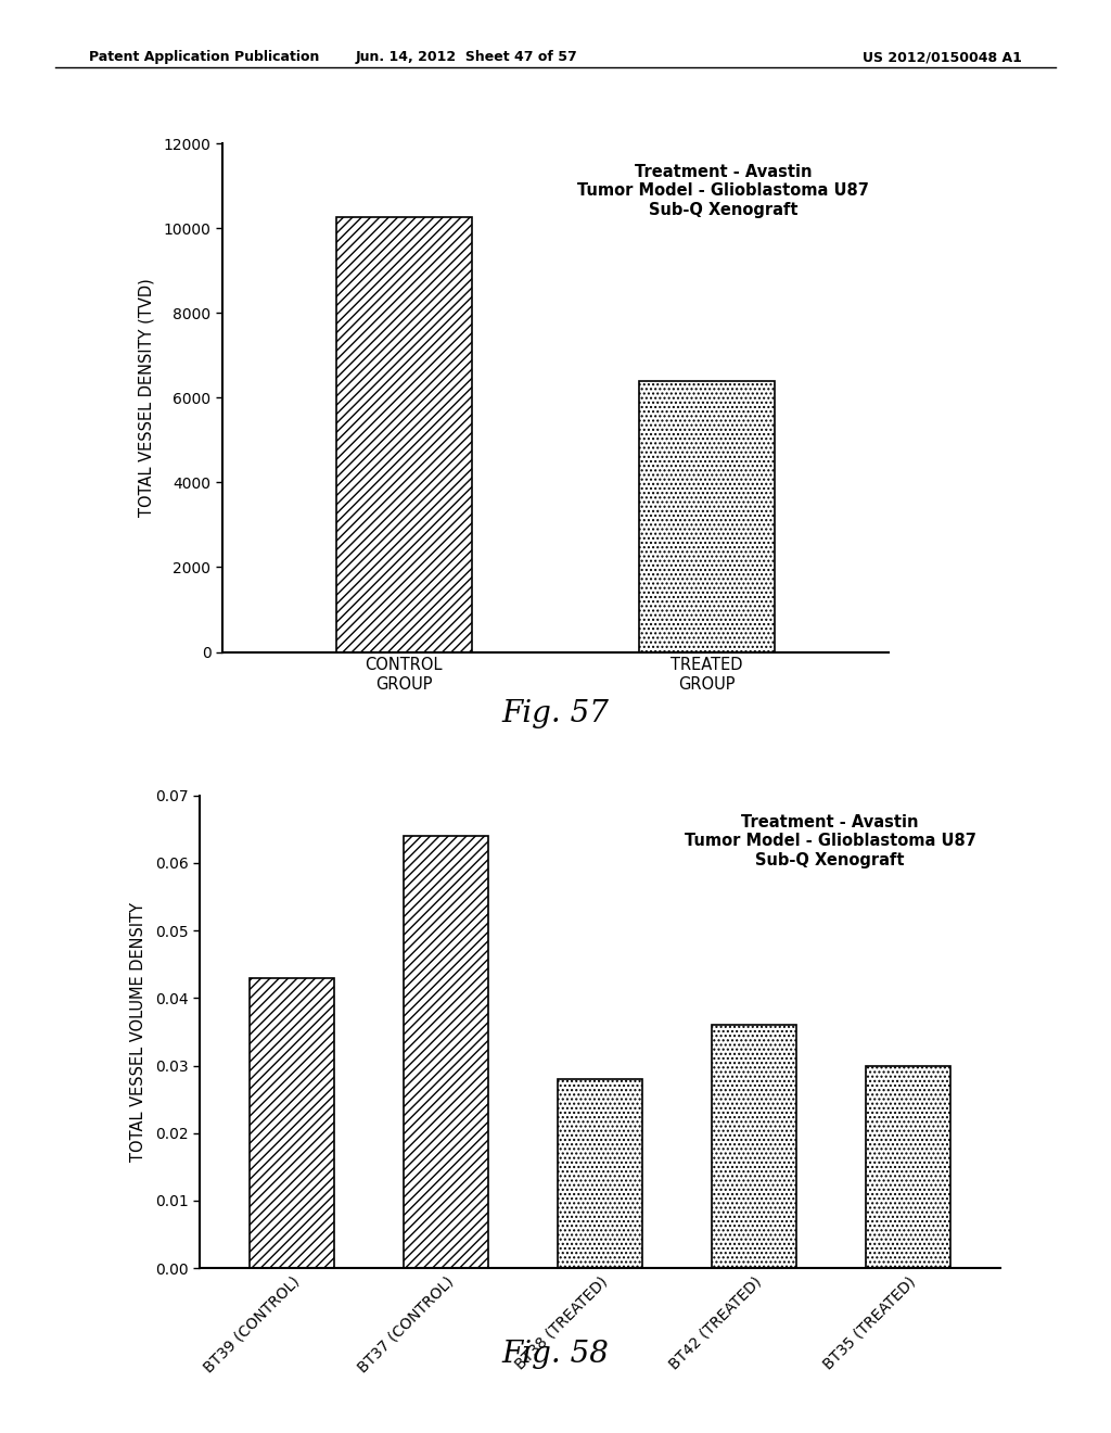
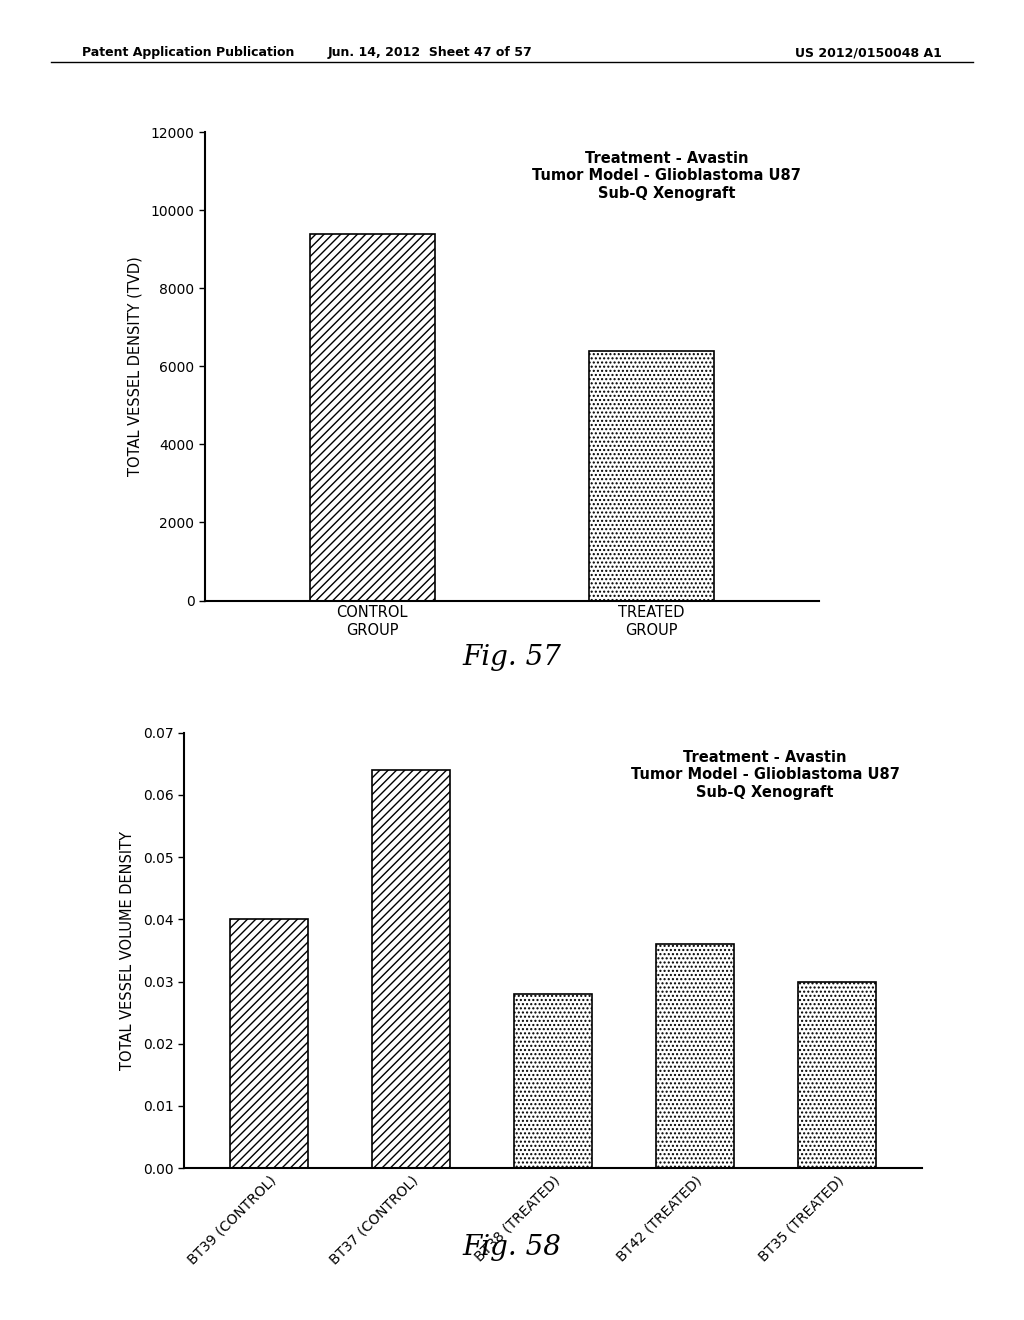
CONTROL GROUP: 10250 -> 9400
BT39 (CONTROL): 0.043 -> 0.040
